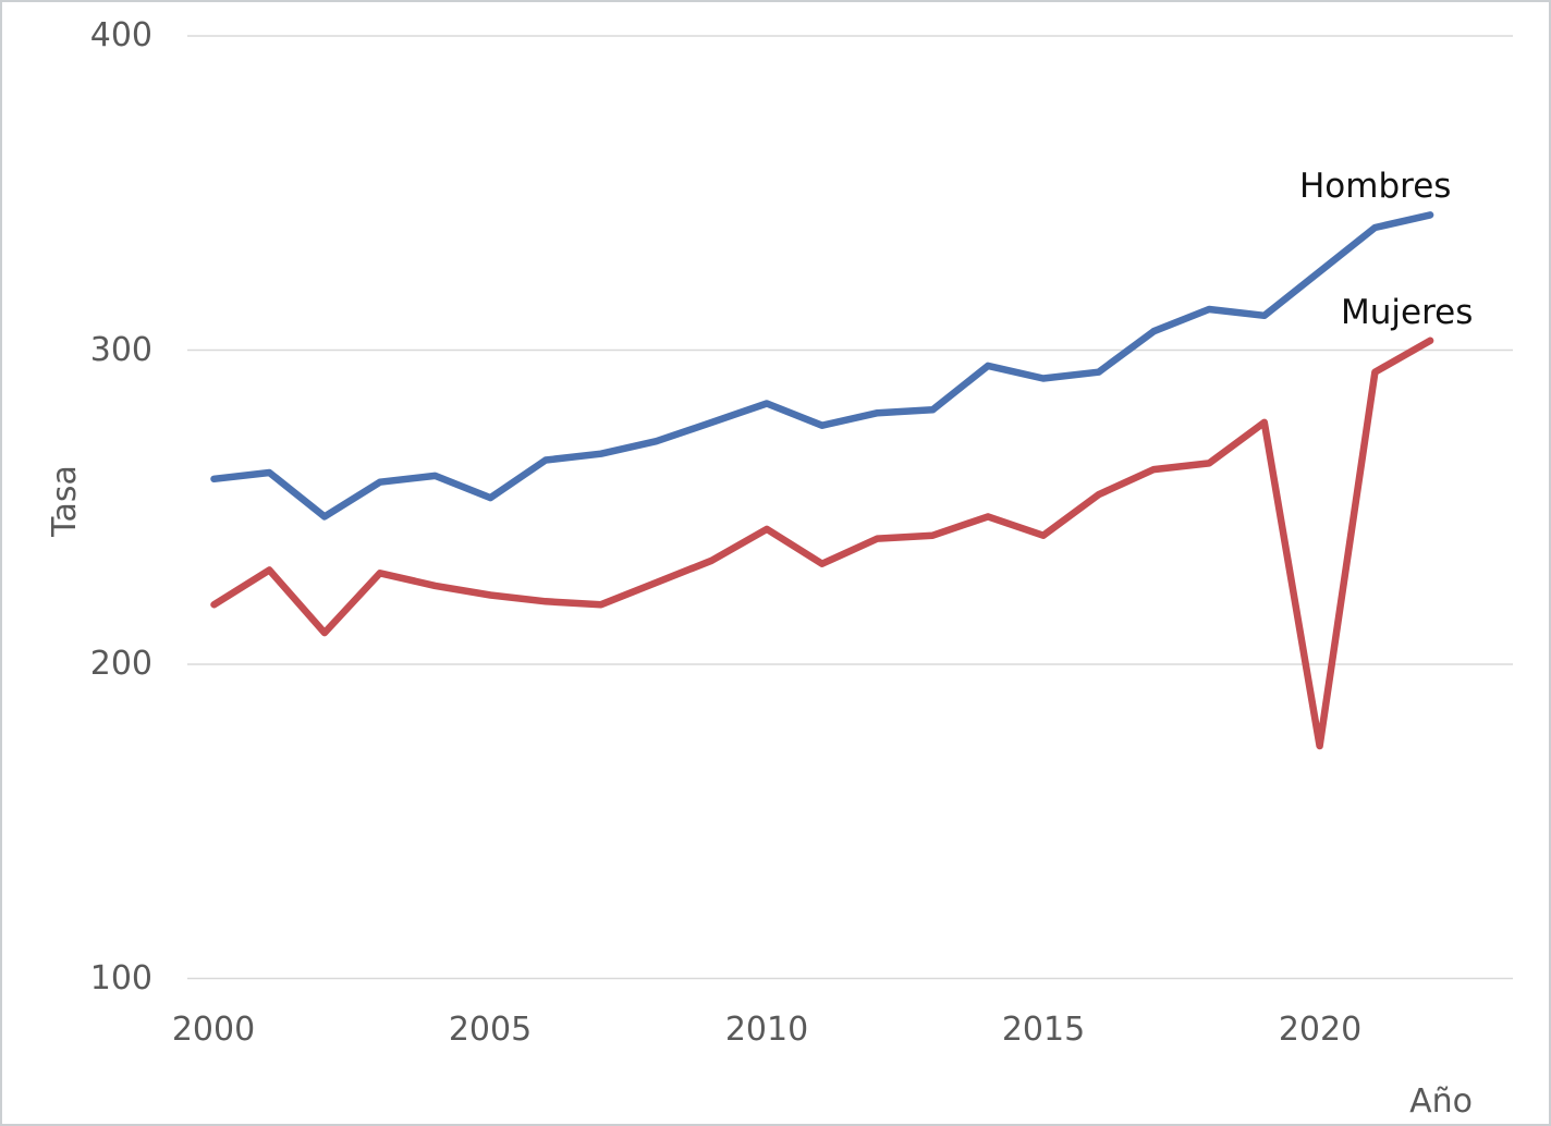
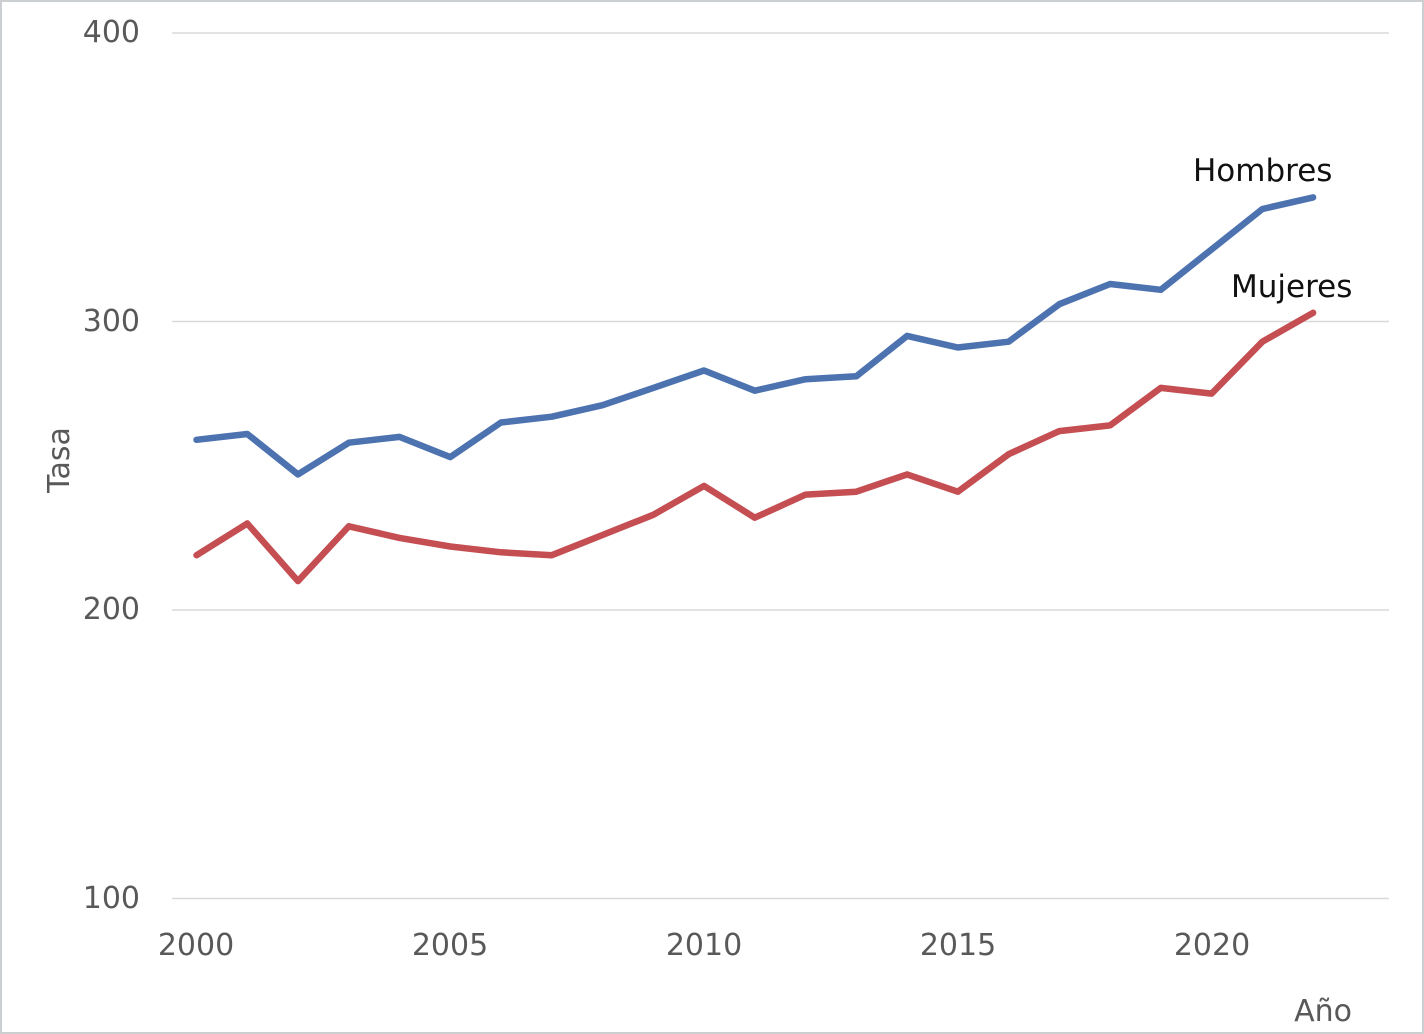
Mujeres/2020: 174 -> 275
